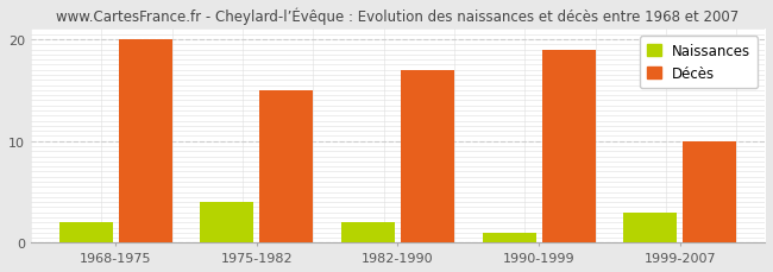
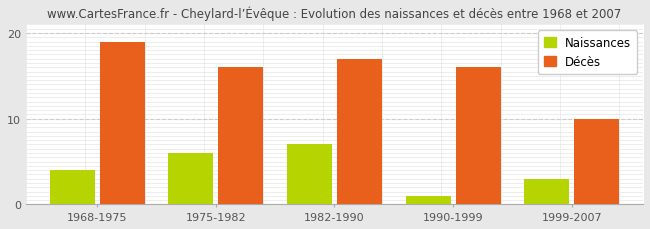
Naissances/1968-1975: 2 -> 4
Décès/1968-1975: 20 -> 19
Naissances/1975-1982: 4 -> 6
Décès/1975-1982: 15 -> 16
Naissances/1982-1990: 2 -> 7
Décès/1990-1999: 19 -> 16
